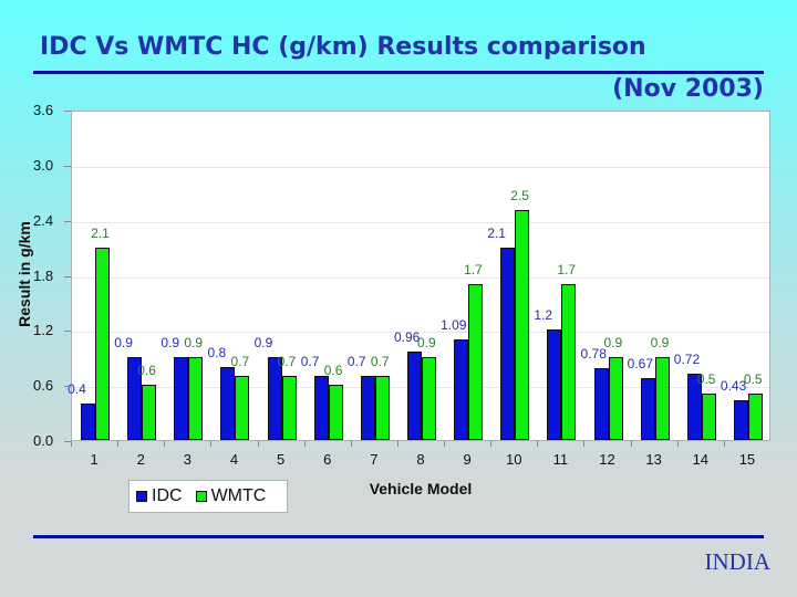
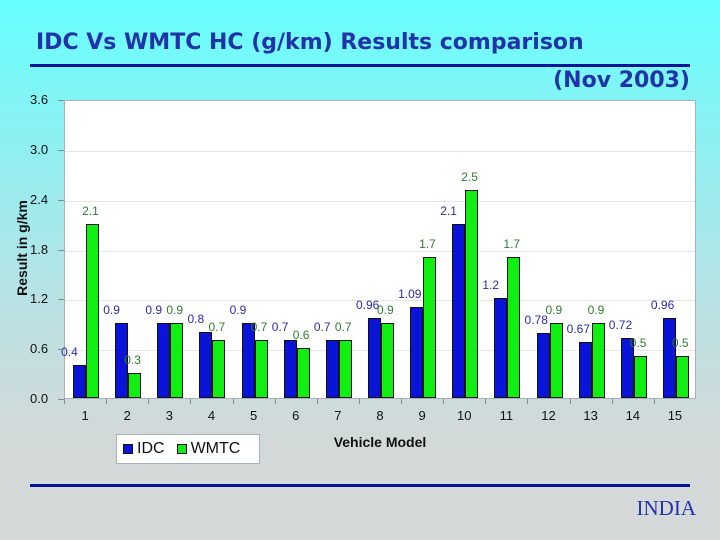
WMTC/2: 0.6 -> 0.3
IDC/15: 0.43 -> 0.96
